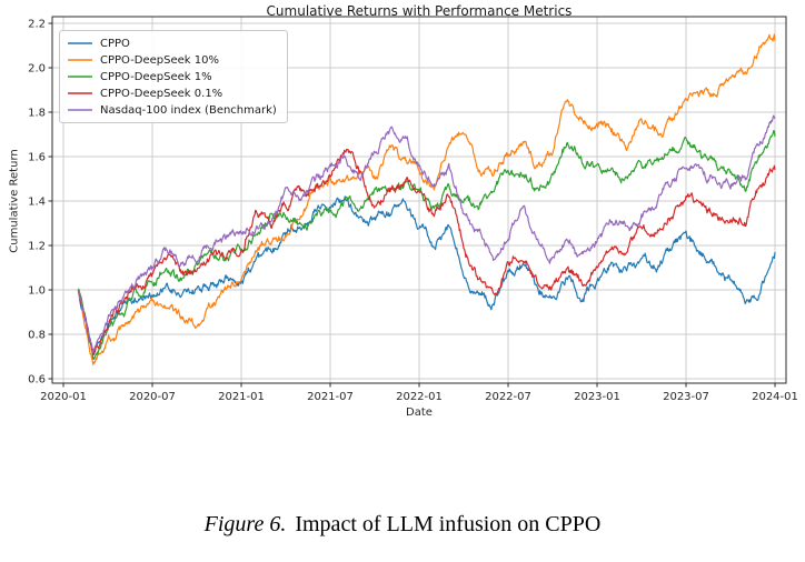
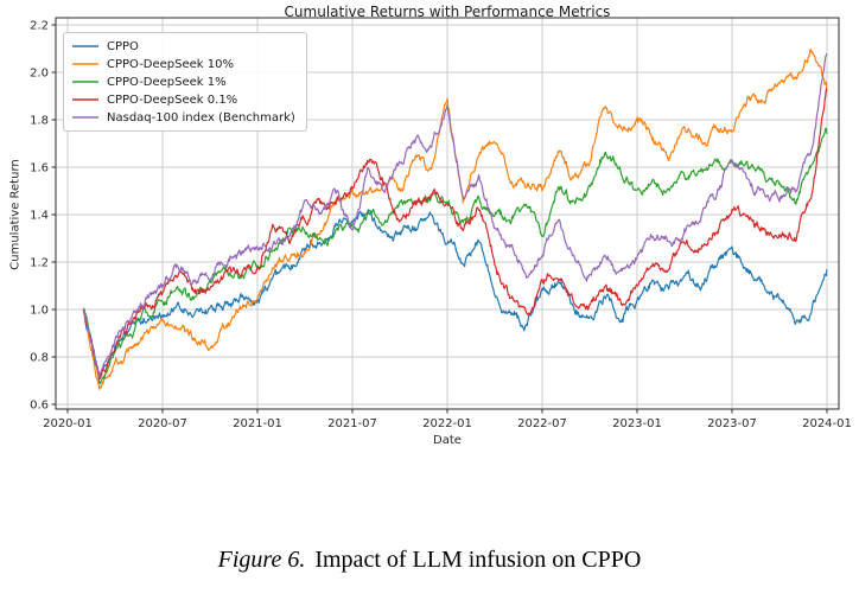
Nasdaq-100 index (Benchmark)/2021-07: 1.55 -> 1.32
CPPO-DeepSeek 10%/2022-01: 1.55 -> 1.90
Nasdaq-100 index (Benchmark)/2022-01: 1.57 -> 1.87
CPPO-DeepSeek 10%/2022-07: 1.62 -> 1.52
CPPO-DeepSeek 1%/2022-07: 1.56 -> 1.33
CPPO-DeepSeek 10%/2023-01: 1.76 -> 1.82
CPPO-DeepSeek 1%/2023-01: 1.55 -> 1.49
CPPO-DeepSeek 10%/2023-07: 1.86 -> 1.75
CPPO-DeepSeek 1%/2023-07: 1.66 -> 1.60
Nasdaq-100 index (Benchmark)/2023-07: 1.56 -> 1.64
CPPO-DeepSeek 10%/2024-01: 2.12 -> 1.92
CPPO-DeepSeek 1%/2024-01: 1.69 -> 1.74
CPPO-DeepSeek 0.1%/2024-01: 1.54 -> 1.93
Nasdaq-100 index (Benchmark)/2024-01: 1.77 -> 2.08
